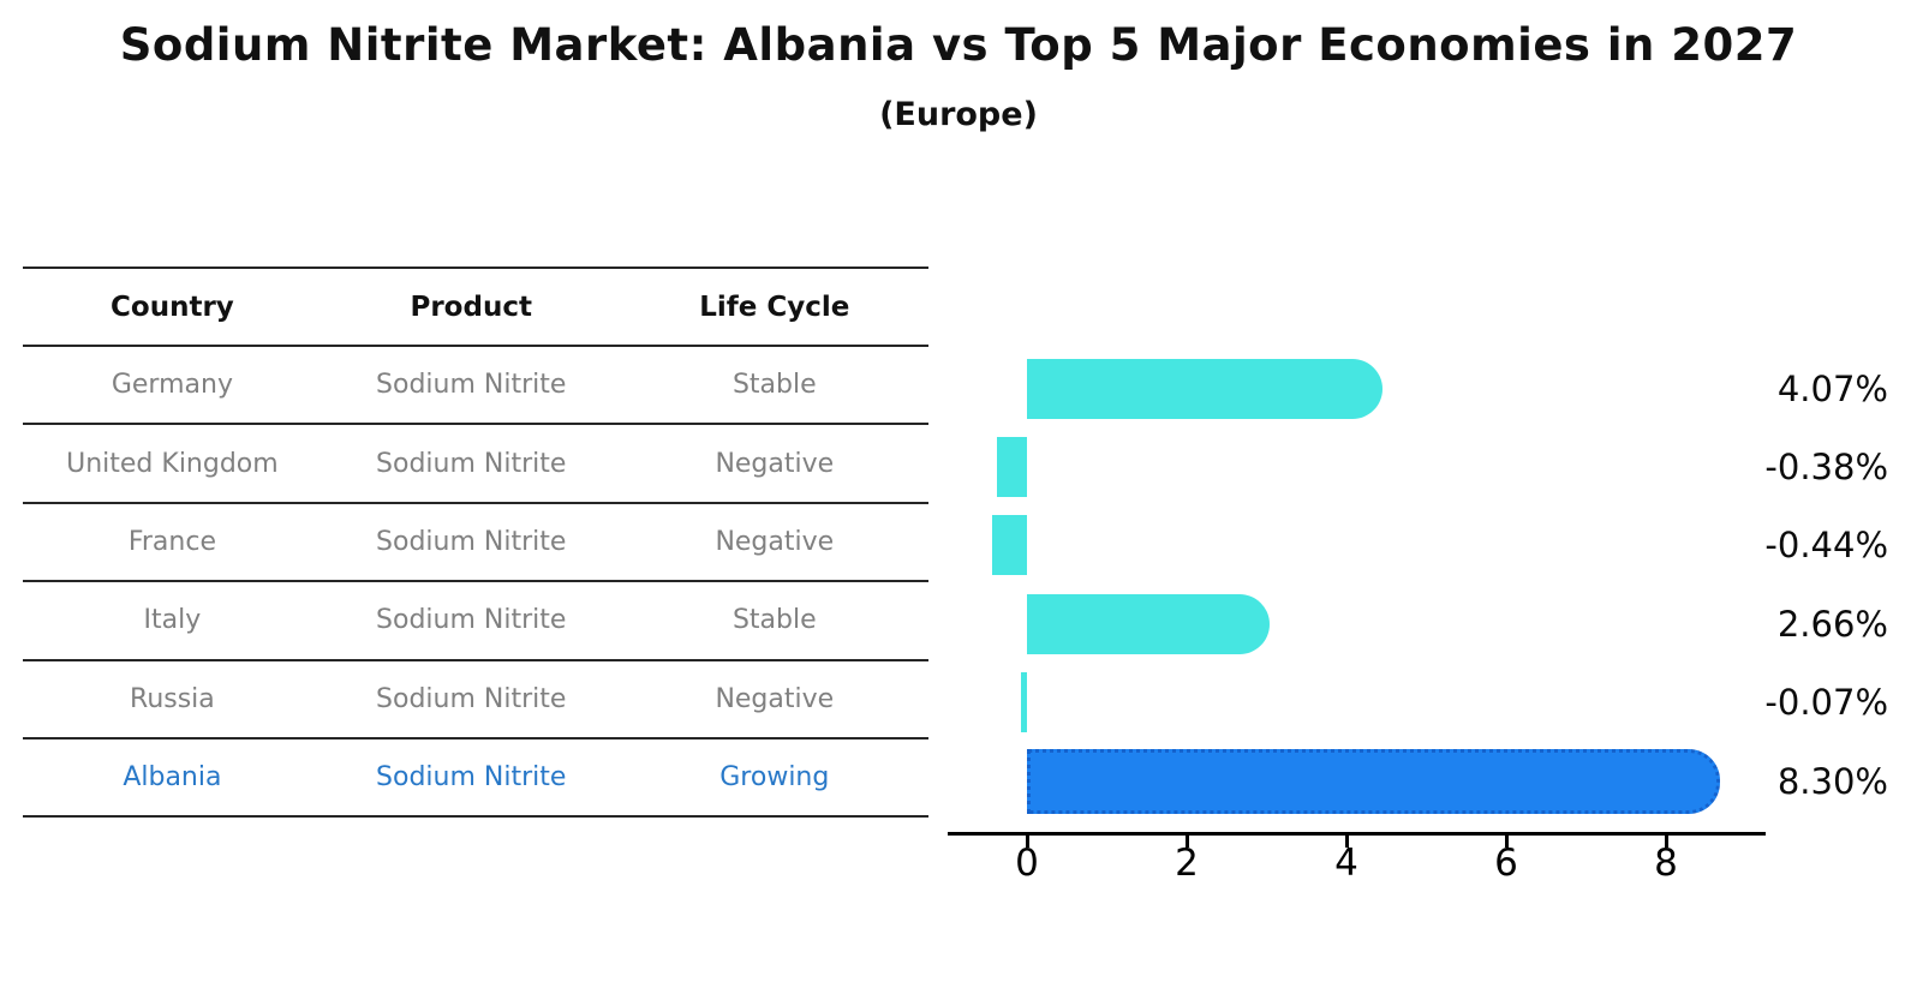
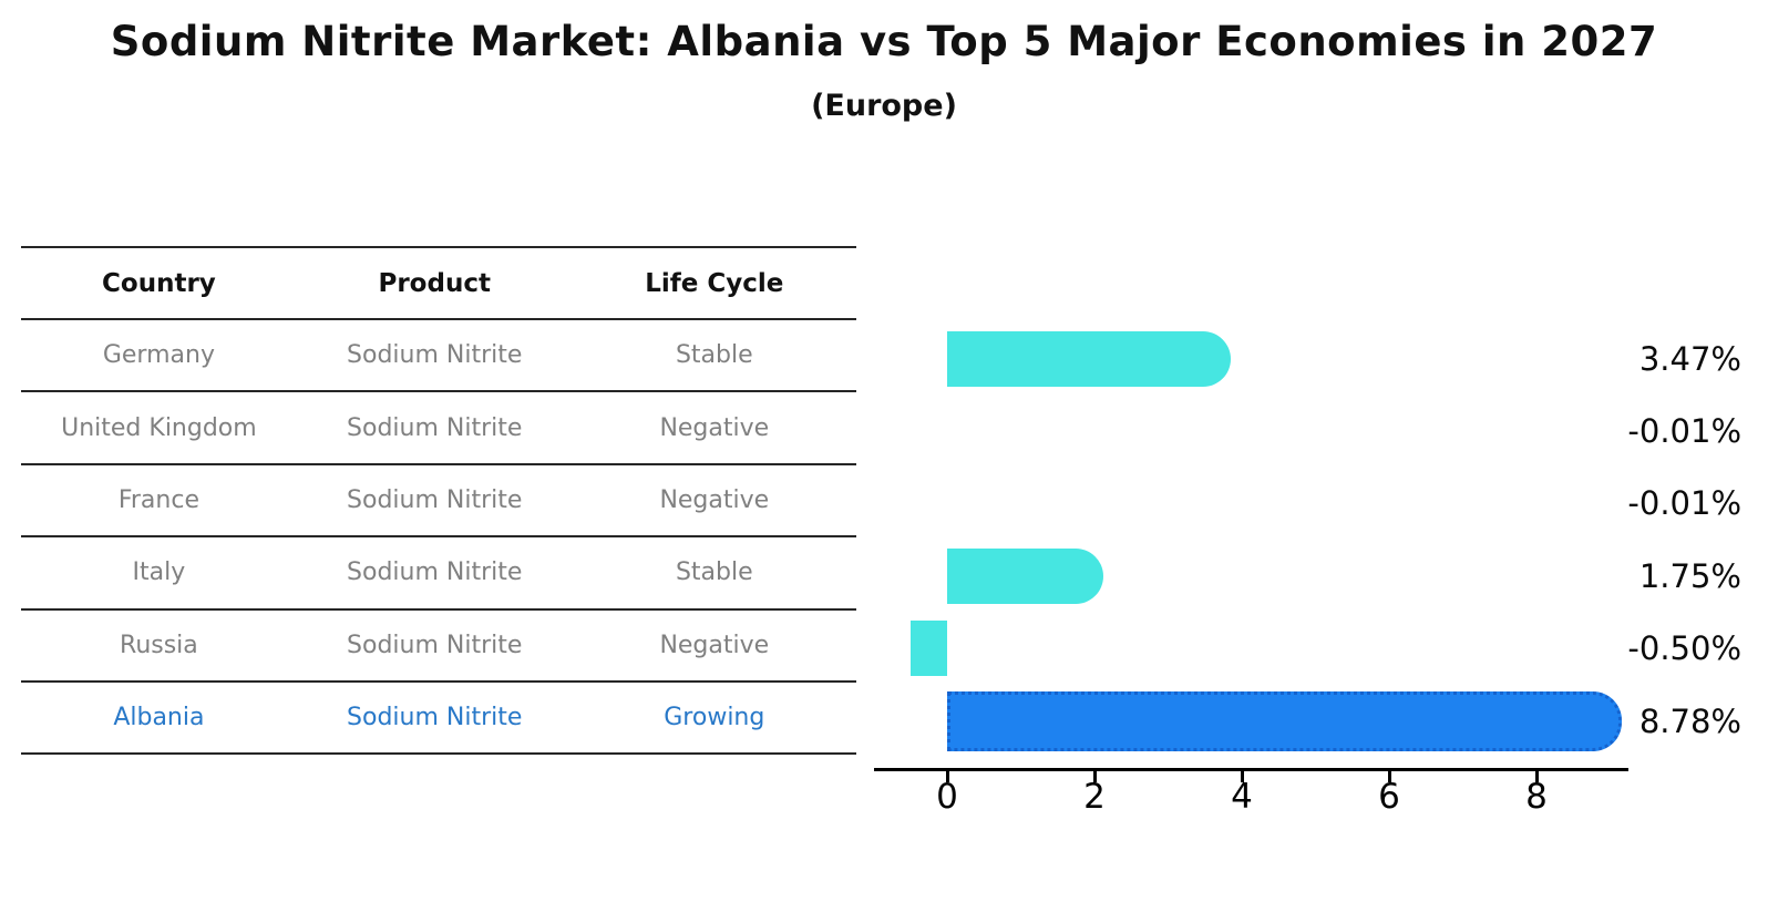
Germany: 4.07% -> 3.47%
United Kingdom: -0.38% -> -0.01%
France: -0.44% -> -0.01%
Italy: 2.66% -> 1.75%
Russia: -0.07% -> -0.50%
Albania: 8.30% -> 8.78%
